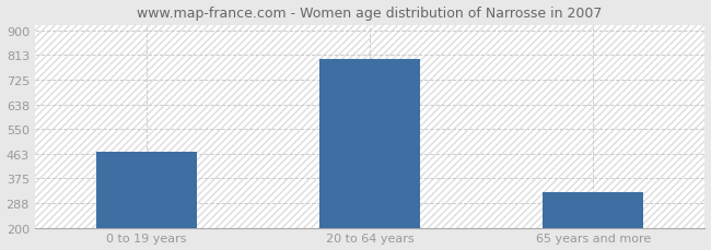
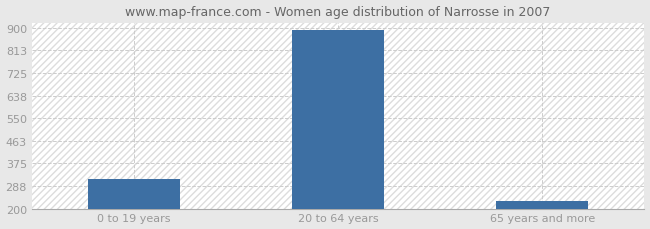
0 to 19 years: 470 -> 313
20 to 64 years: 800 -> 893
65 years and more: 325 -> 228
